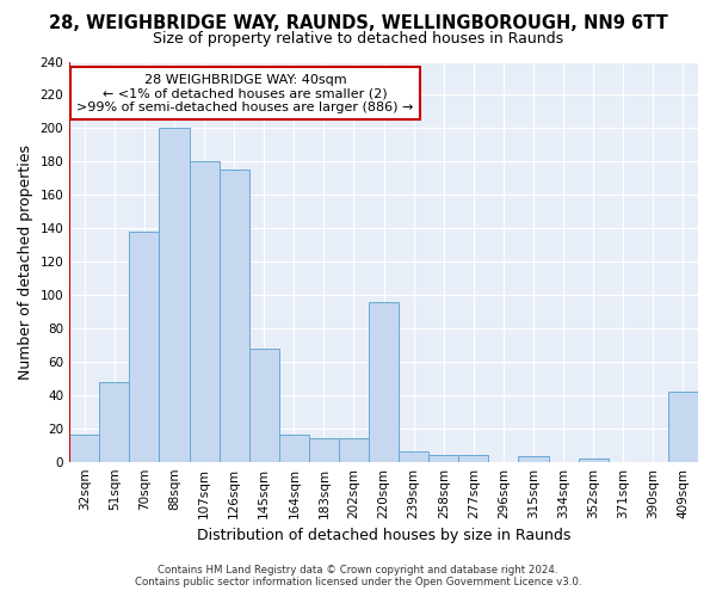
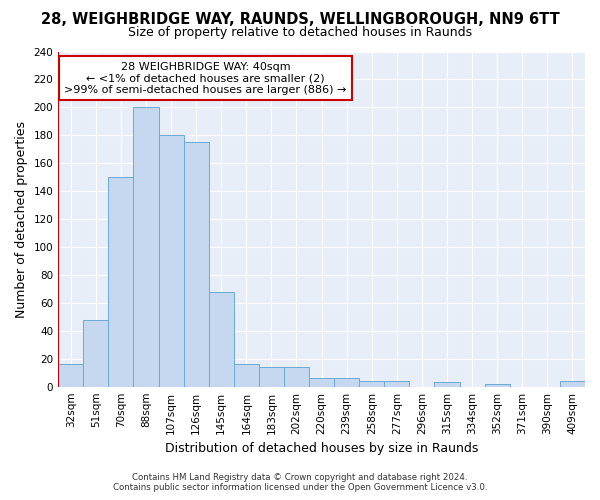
70sqm: 138 -> 150
220sqm: 96 -> 6
409sqm: 42 -> 4
